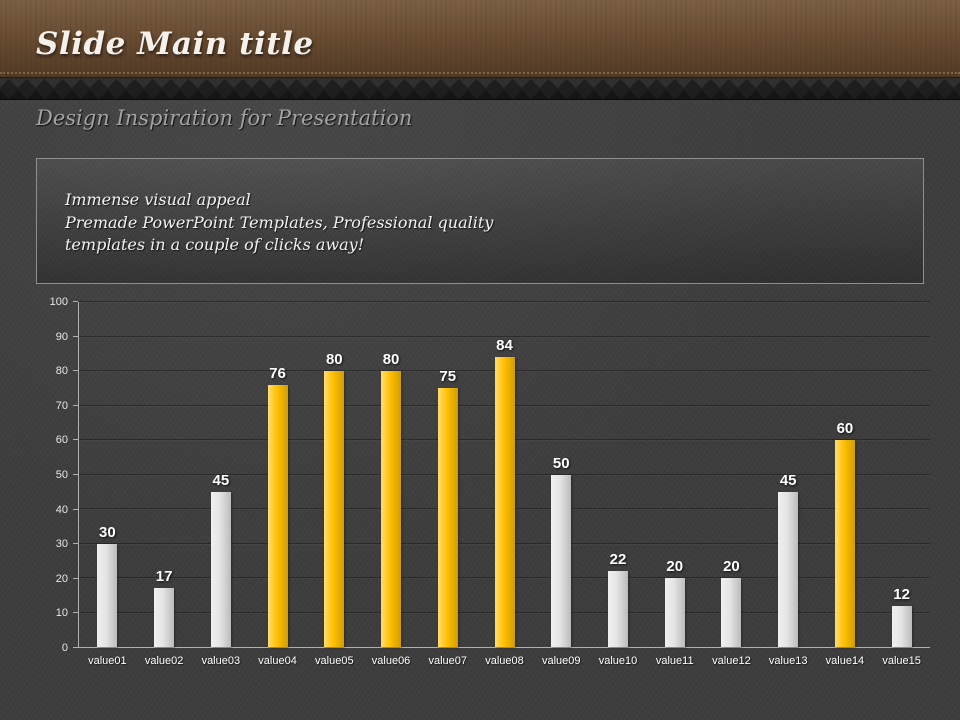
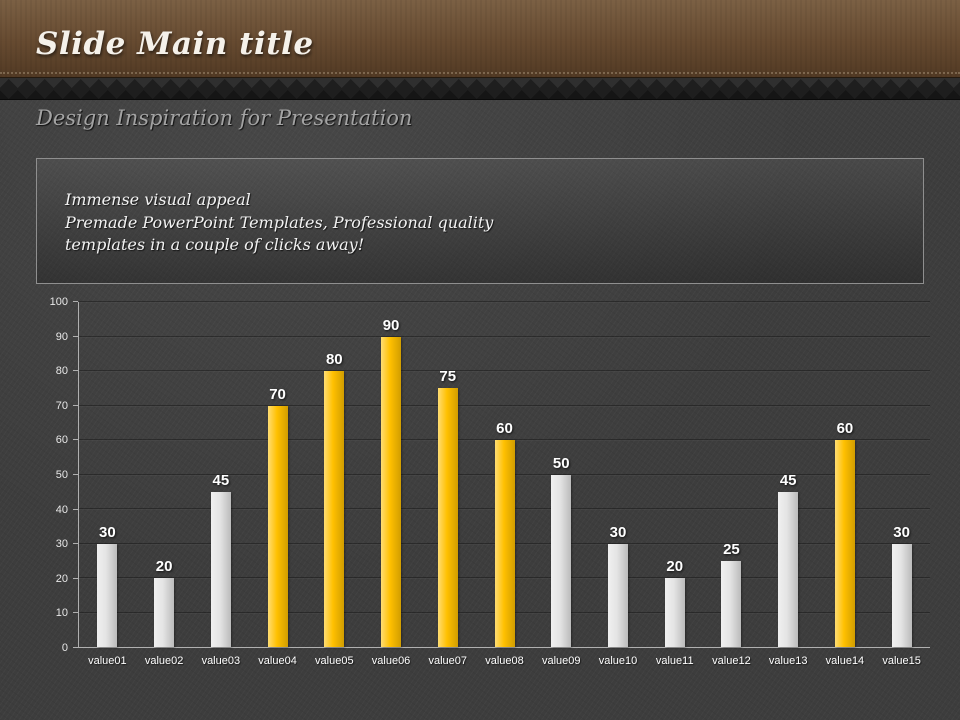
value02: 17 -> 20
value04: 76 -> 70
value06: 80 -> 90
value08: 84 -> 60
value10: 22 -> 30
value12: 20 -> 25
value15: 12 -> 30
